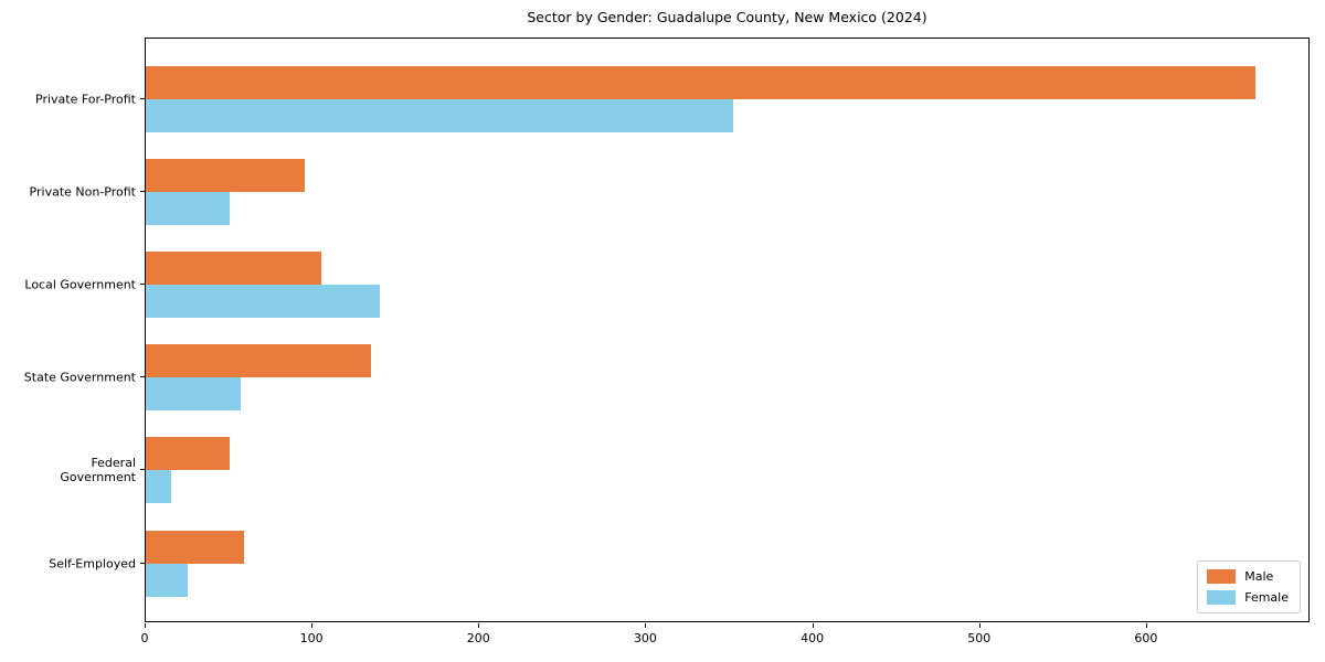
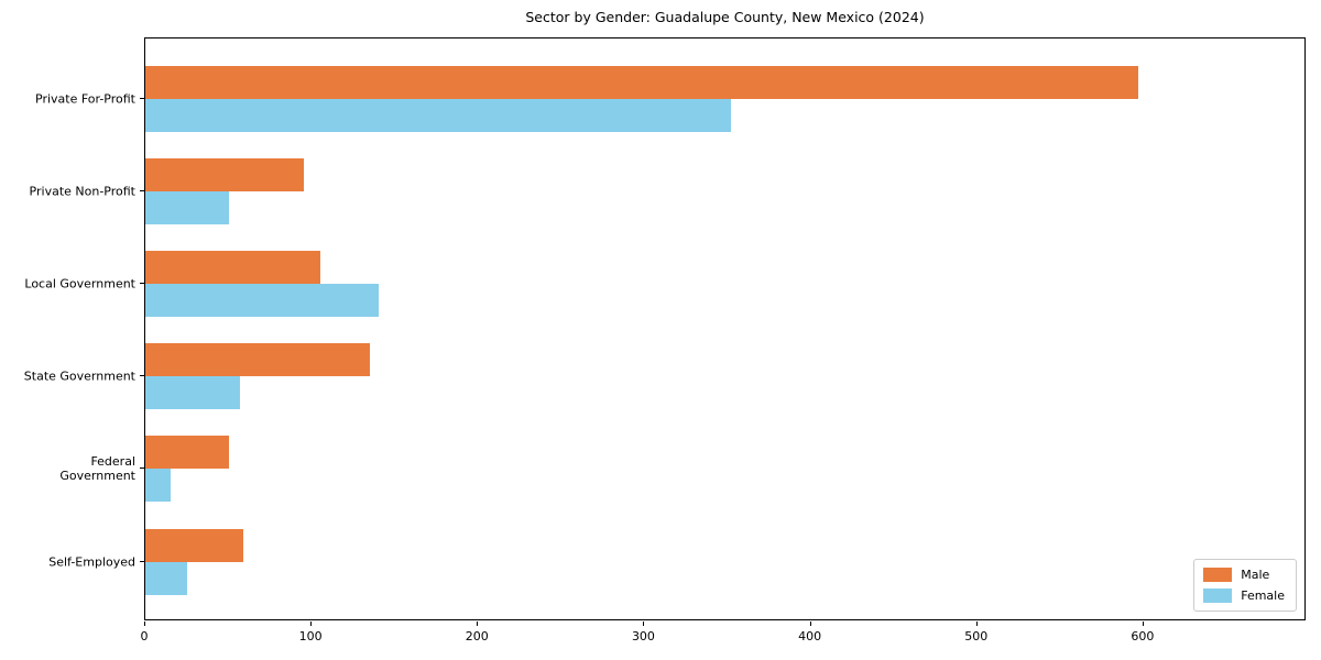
Male/Private For-Profit: 665 -> 597
